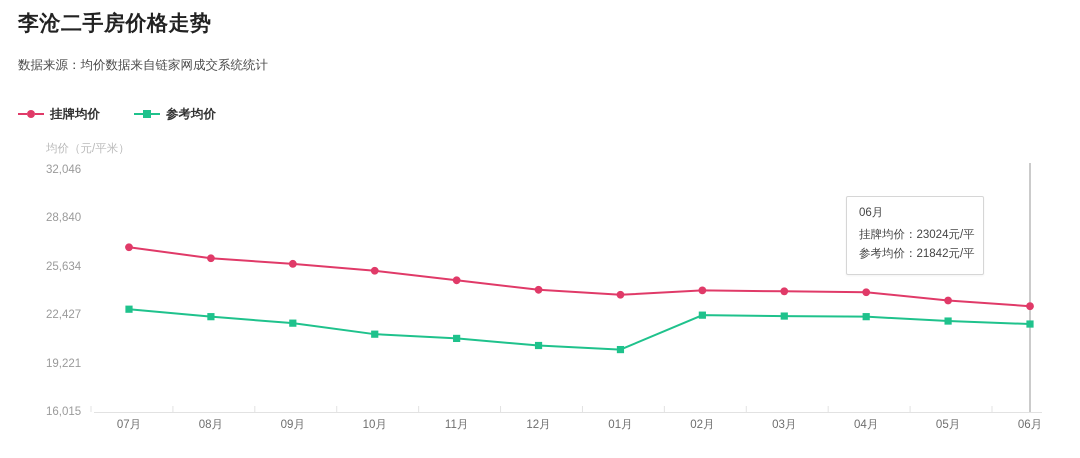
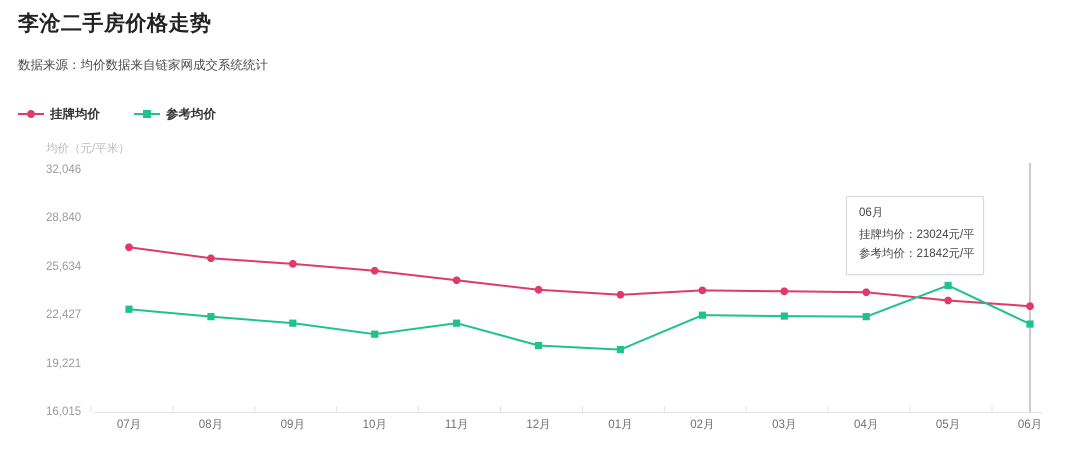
参考均价/11月: 20900 -> 21900
参考均价/05月: 22000 -> 24400
